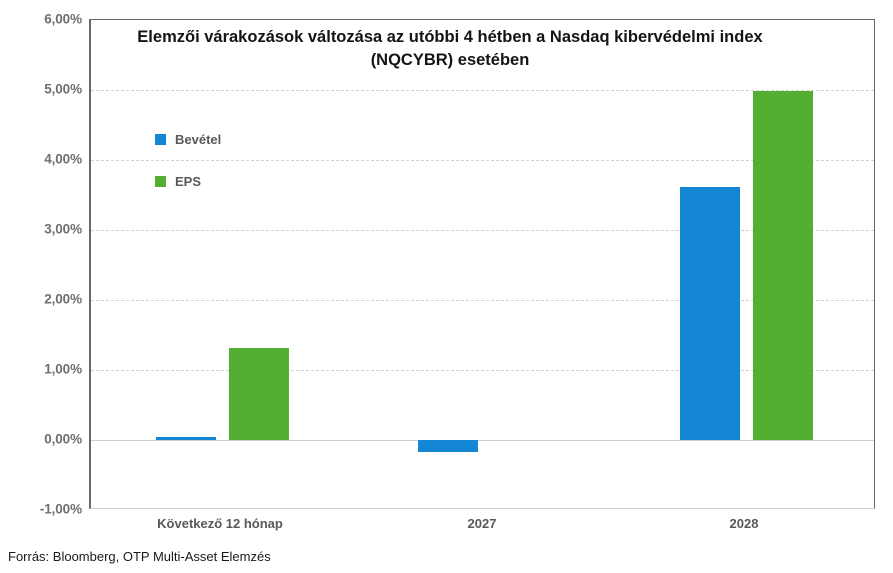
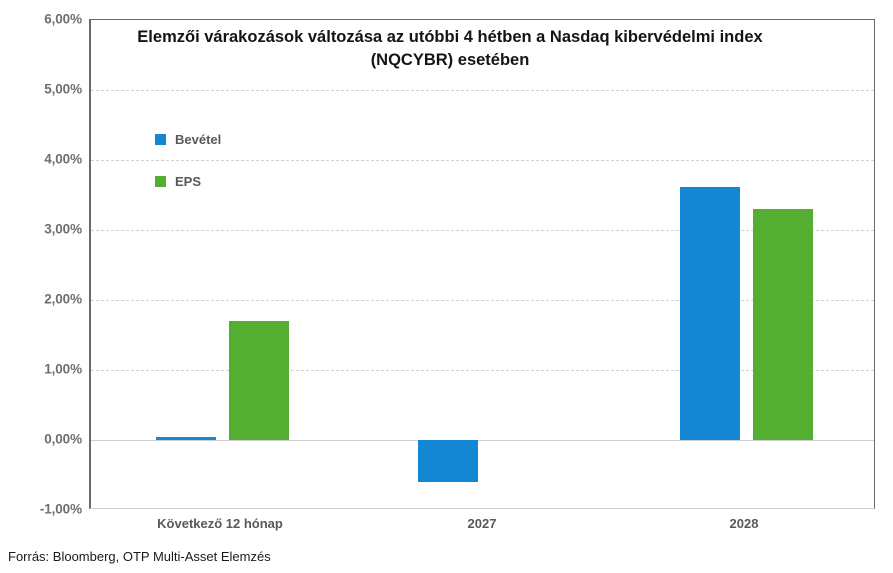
EPS/Következő 12 hónap: 1,3% -> 1,7%
Bevétel/2027: -0,2% -> -0,6%
EPS/2028: 5,0% -> 3,3%
